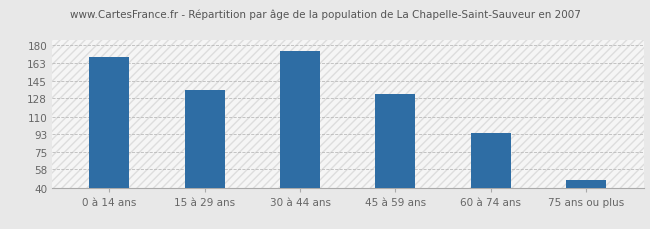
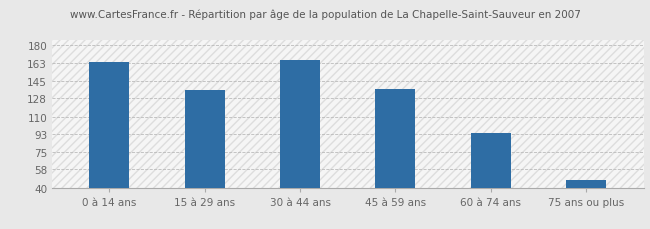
0 à 14 ans: 169 -> 164
30 à 44 ans: 175 -> 166
45 à 59 ans: 132 -> 137
